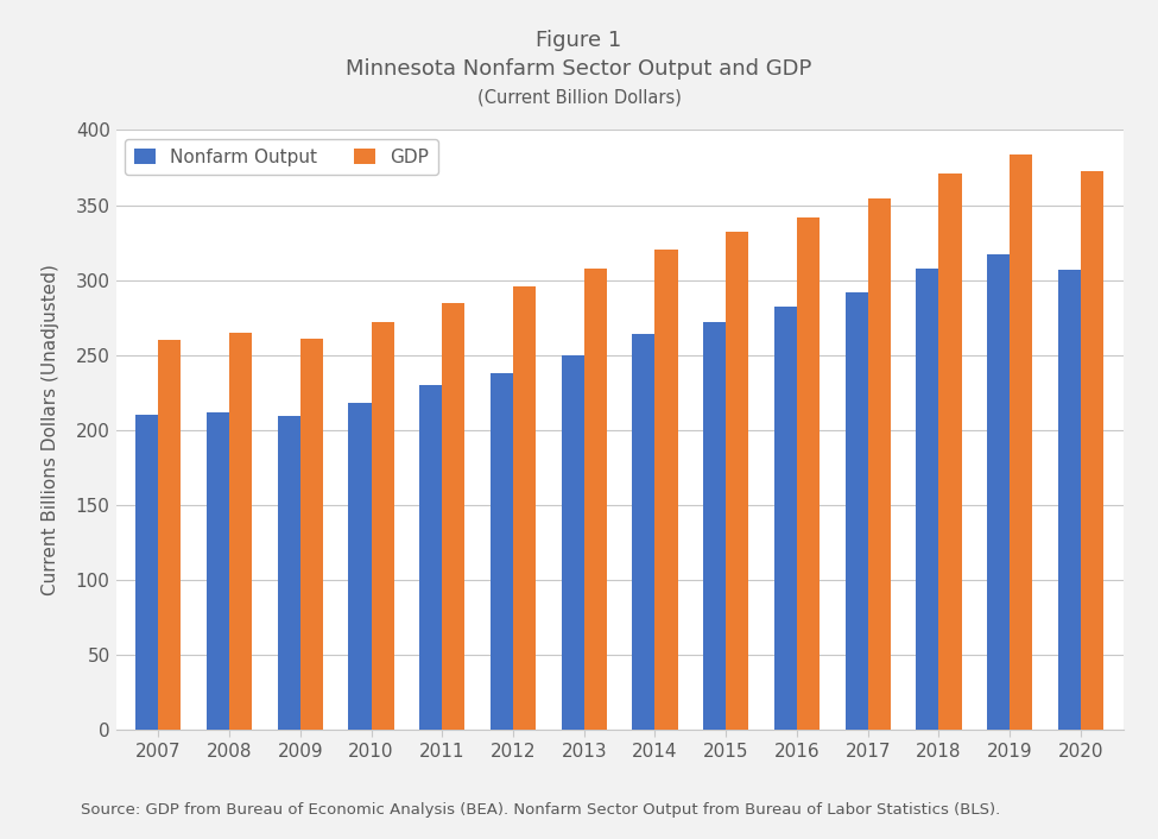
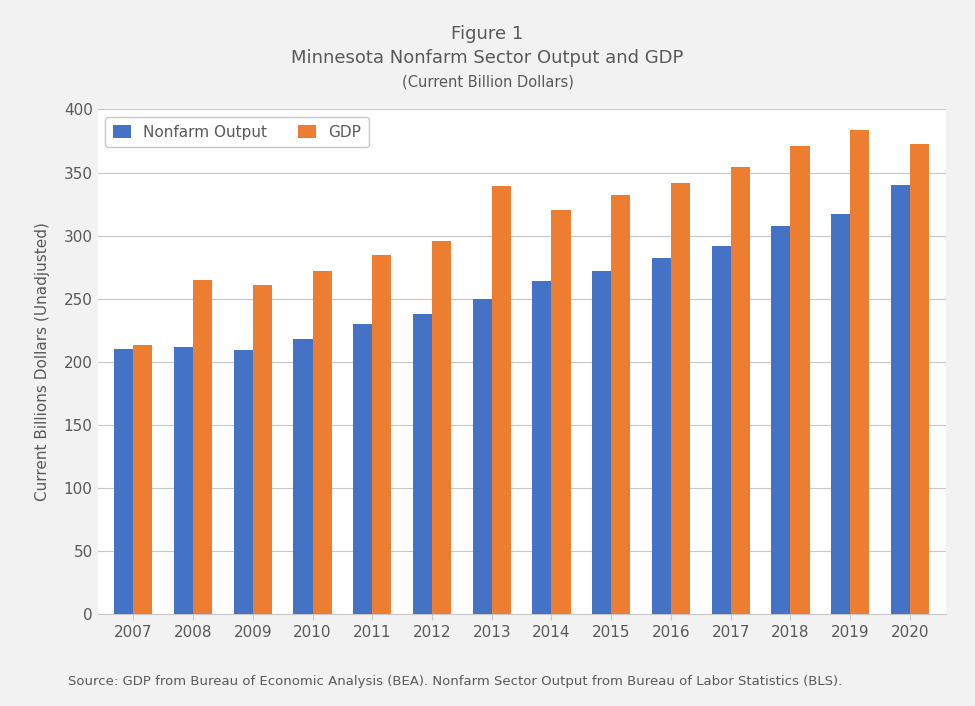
GDP/2007: 260 -> 213
GDP/2013: 308 -> 339
Nonfarm Output/2020: 307 -> 340
